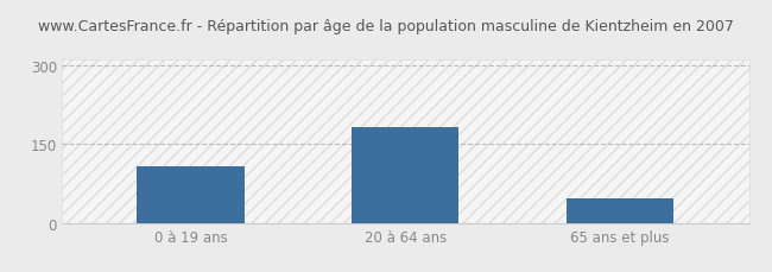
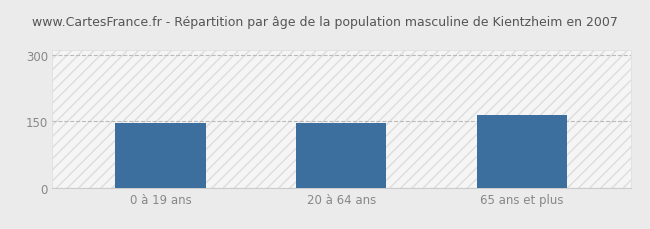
0 à 19 ans: 107 -> 145
20 à 64 ans: 182 -> 145
65 ans et plus: 47 -> 165
